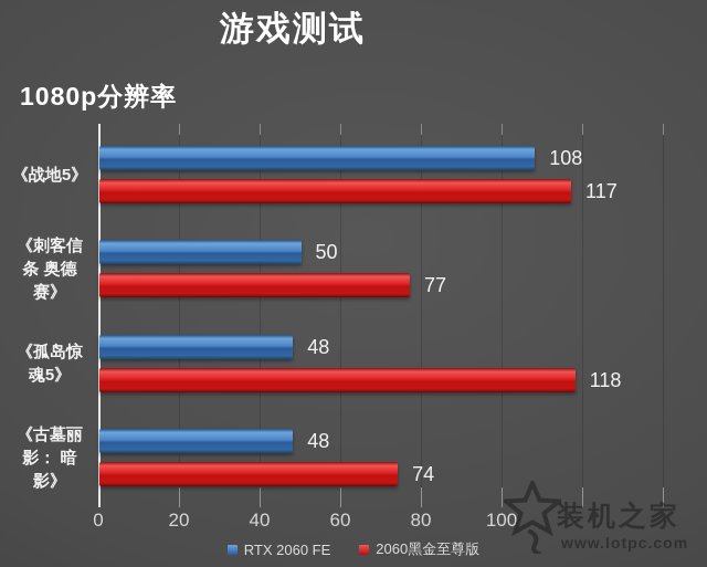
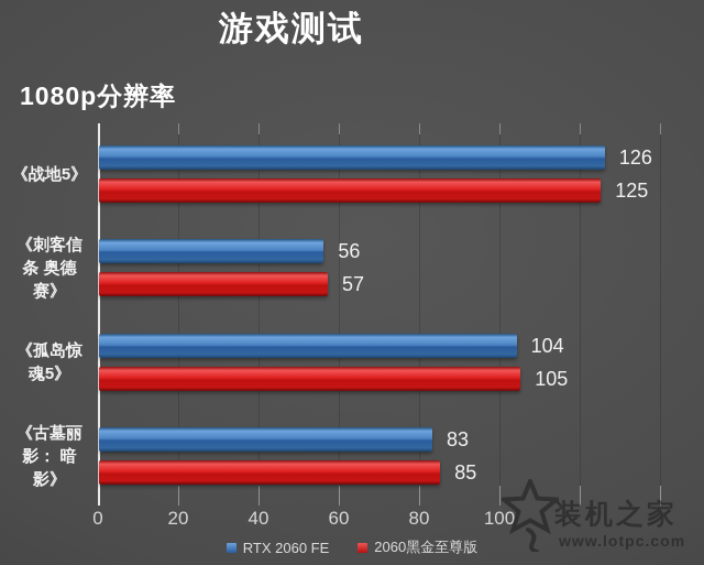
RTX 2060 FE/《战地5》: 108 -> 126
2060黑金至尊版/《战地5》: 117 -> 125
RTX 2060 FE/《刺客信条 奥德赛》: 50 -> 56
2060黑金至尊版/《刺客信条 奥德赛》: 77 -> 57
RTX 2060 FE/《孤岛惊魂5》: 48 -> 104
2060黑金至尊版/《孤岛惊魂5》: 118 -> 105
RTX 2060 FE/《古墓丽影：暗影》: 48 -> 83
2060黑金至尊版/《古墓丽影：暗影》: 74 -> 85
